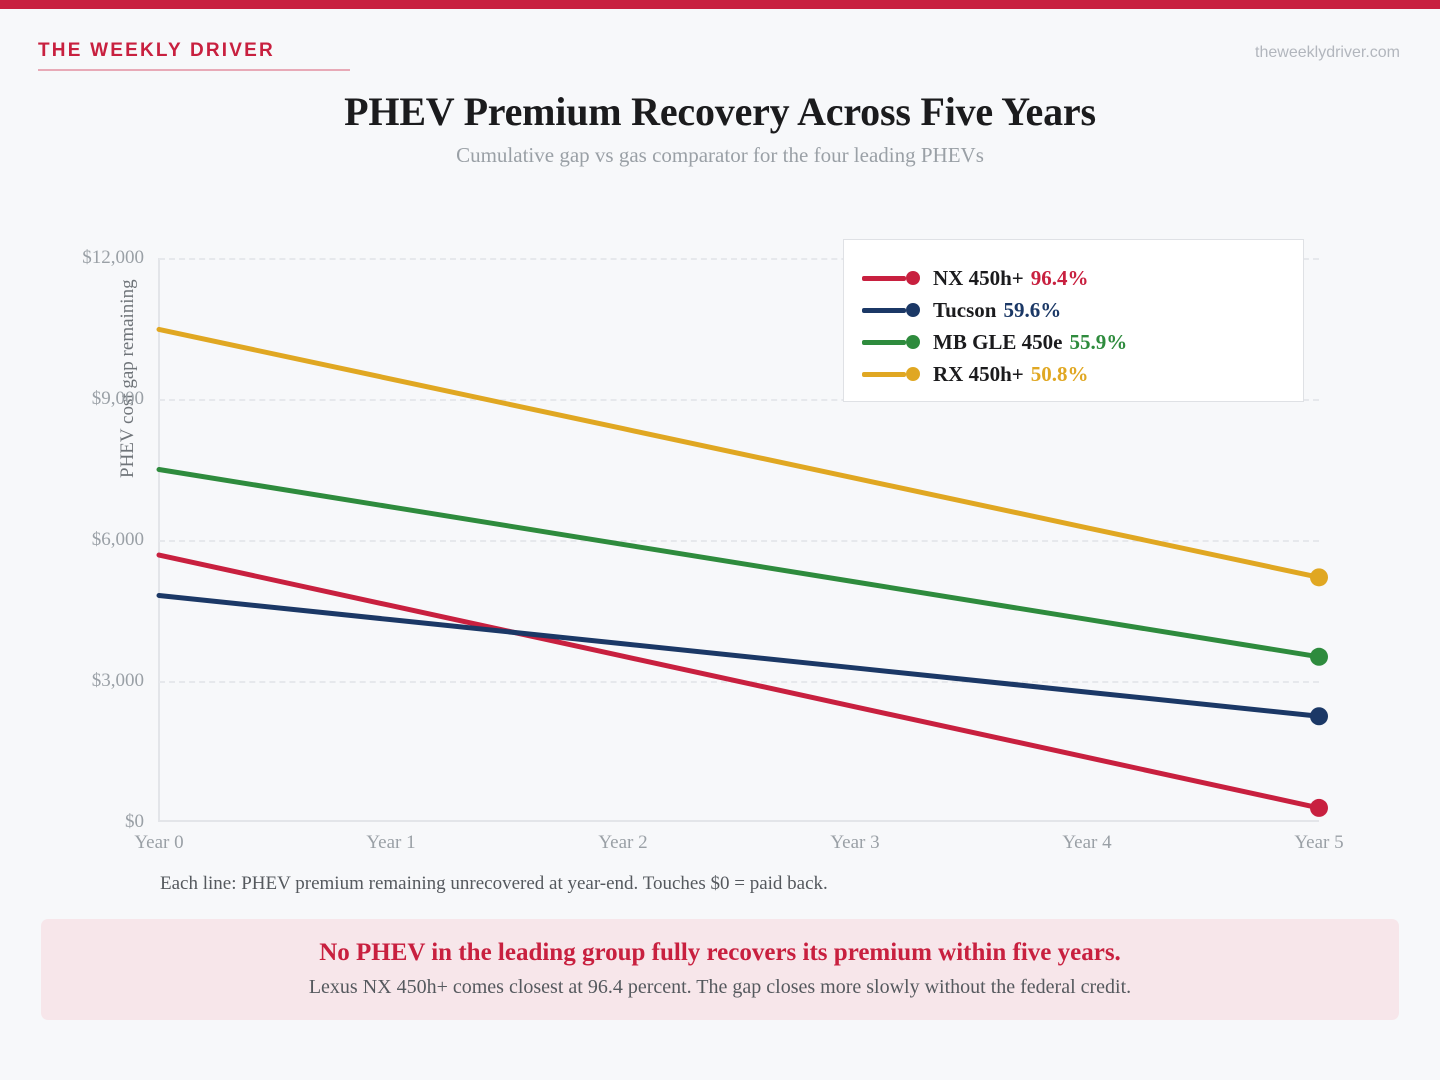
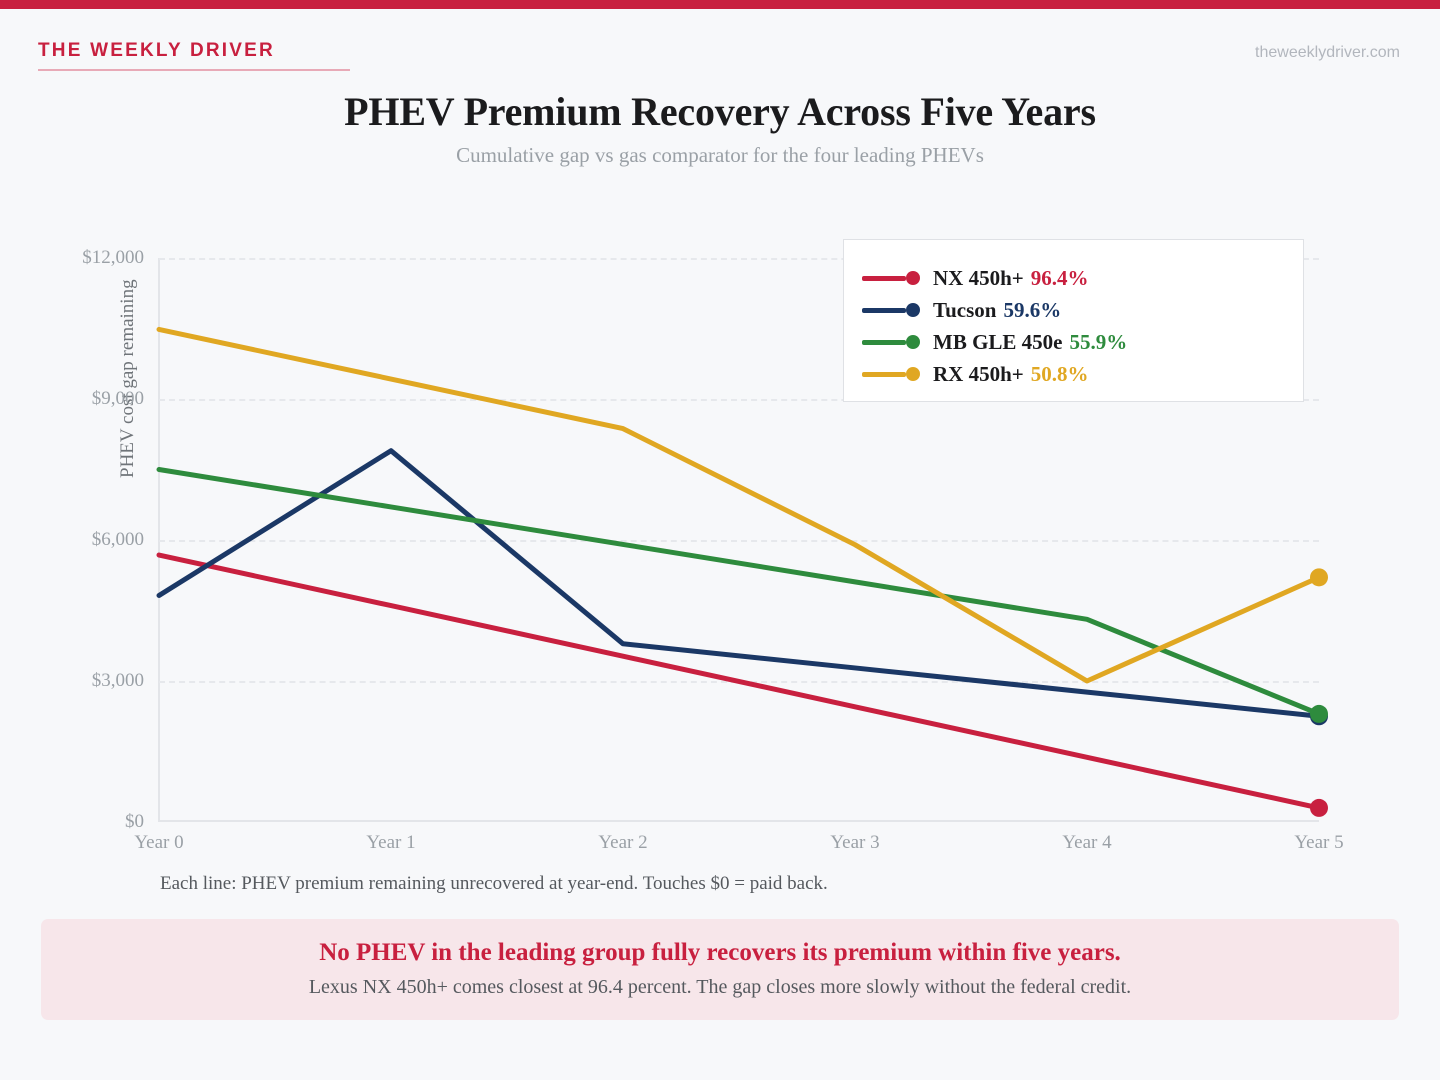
Tucson/Year 1: $4300 -> $7900
RX 450h+/Year 3: $7300 -> $5900
RX 450h+/Year 4: $6300 -> $3000
MB GLE 450e/Year 5: $3500 -> $2300
